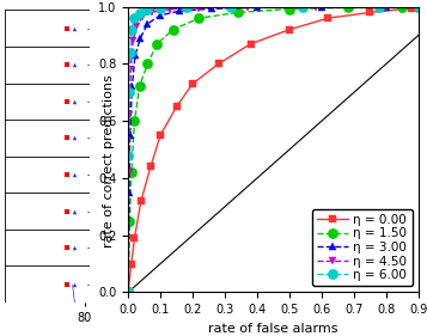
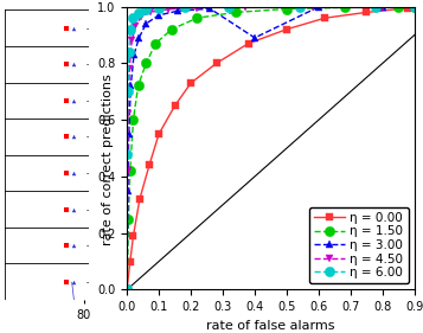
η = 3.00/0.4: 0.997 -> 0.890
